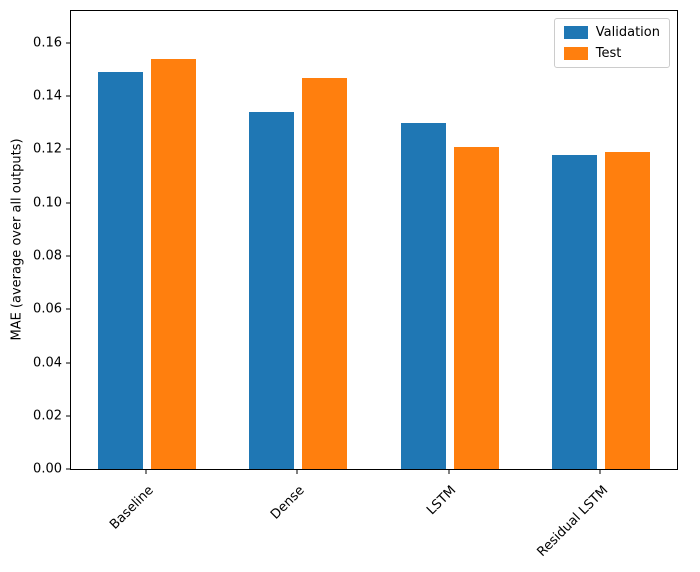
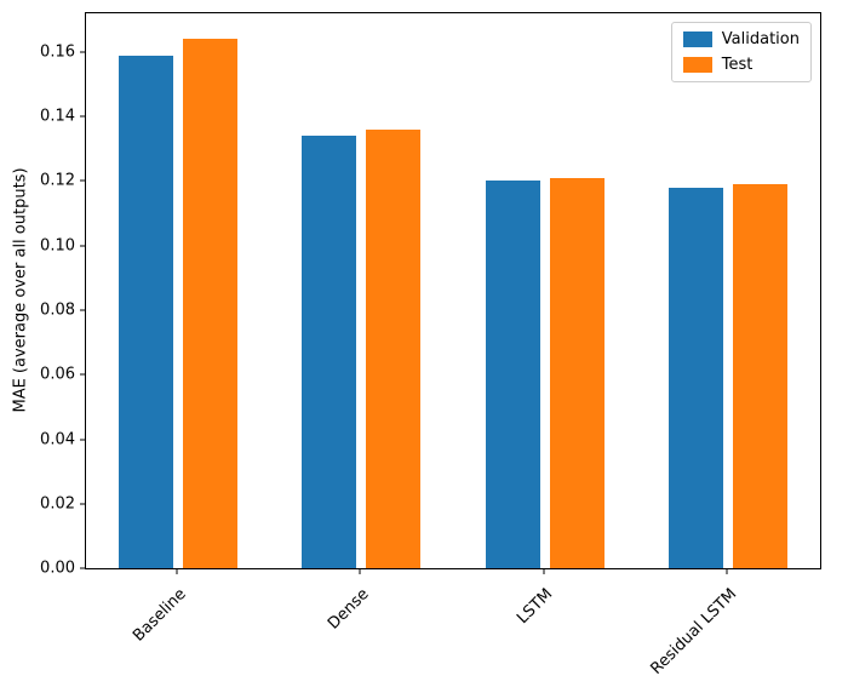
Validation/Baseline: 0.149 -> 0.159
Test/Baseline: 0.154 -> 0.164
Test/Dense: 0.147 -> 0.136
Validation/LSTM: 0.130 -> 0.120
